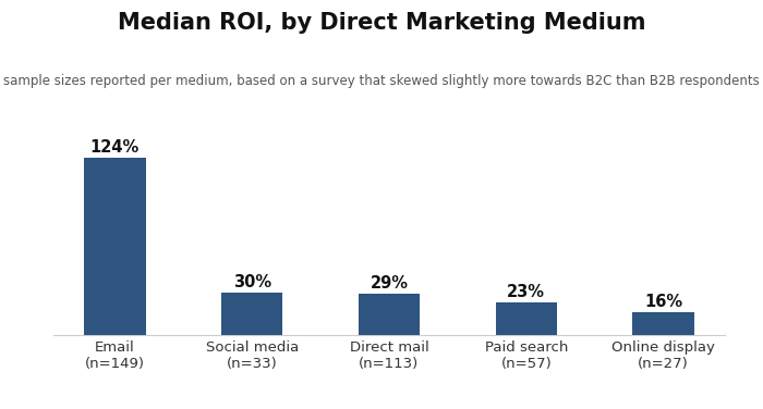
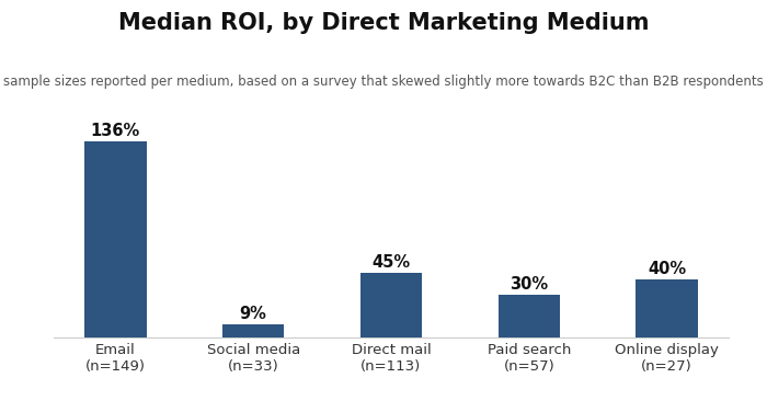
Email (n=149): 124% -> 136%
Social media (n=33): 30% -> 9%
Direct mail (n=113): 29% -> 45%
Paid search (n=57): 23% -> 30%
Online display (n=27): 16% -> 40%
